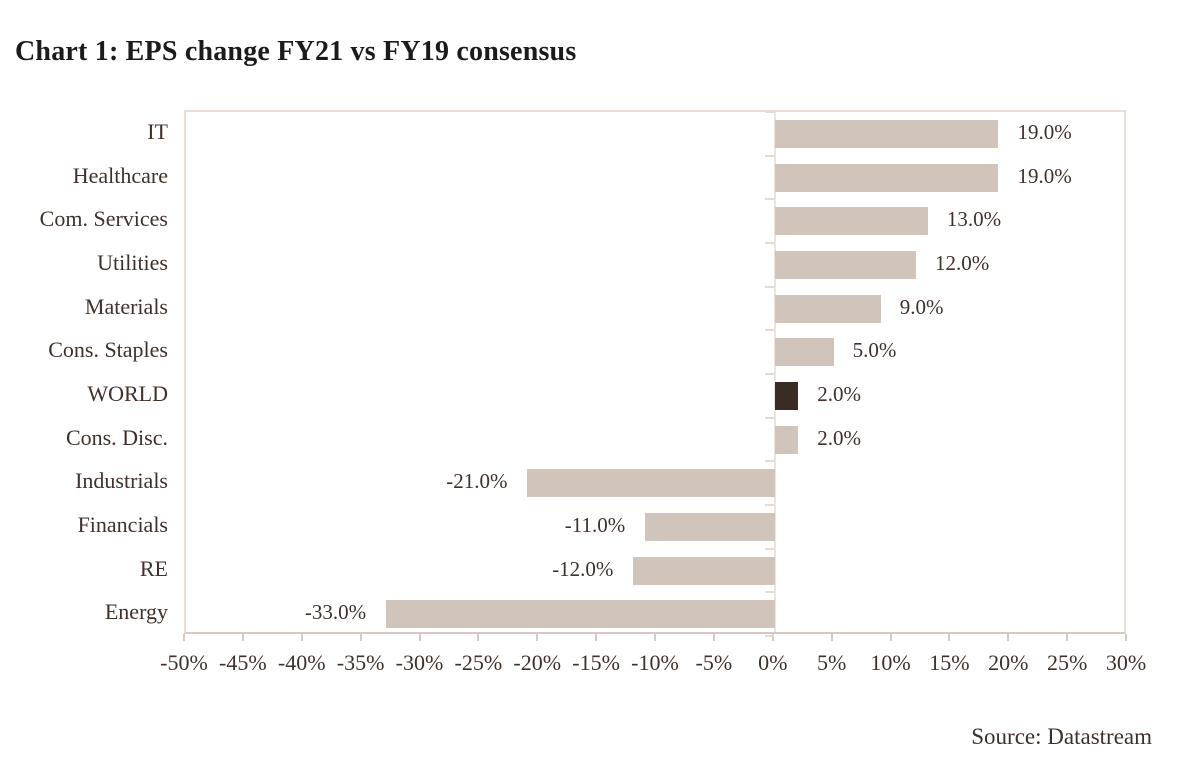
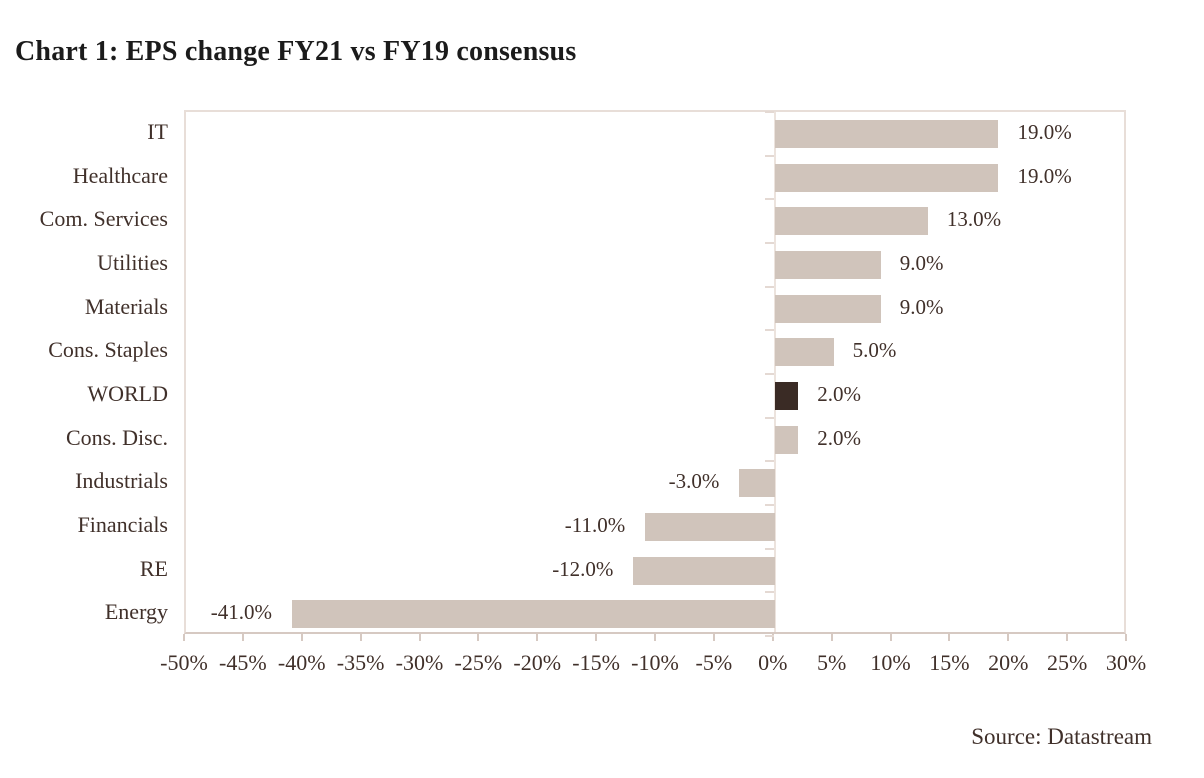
Utilities: 12.0% -> 9.0%
Industrials: -21.0% -> -3.0%
Energy: -33.0% -> -41.0%
